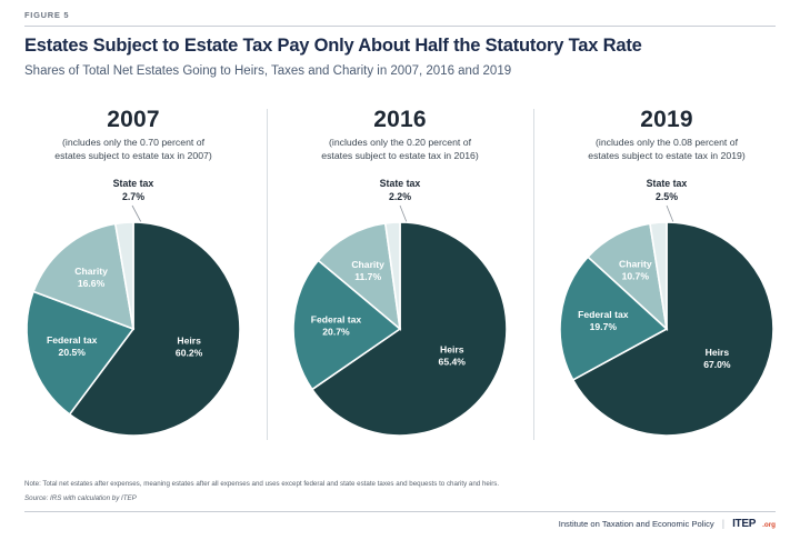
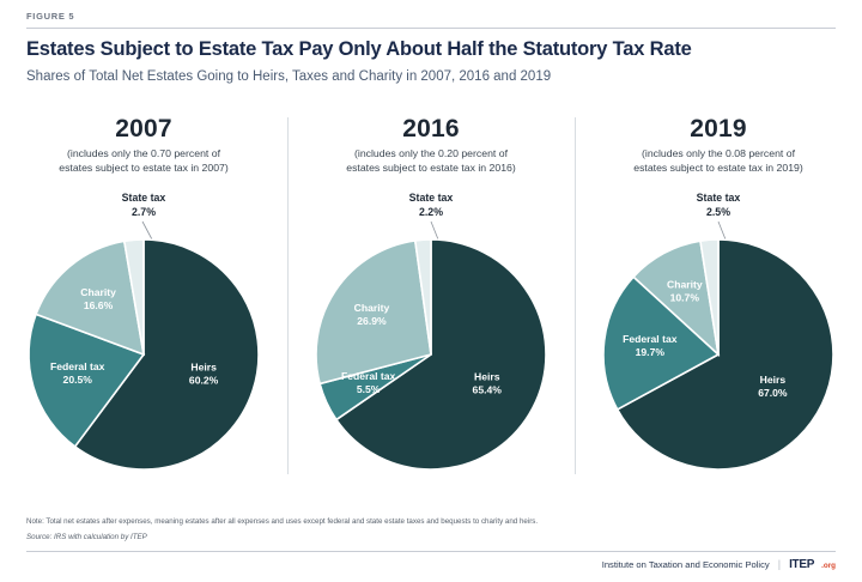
2016/Federal tax: 20.7% -> 5.5%
2016/Charity: 11.7% -> 26.9%
